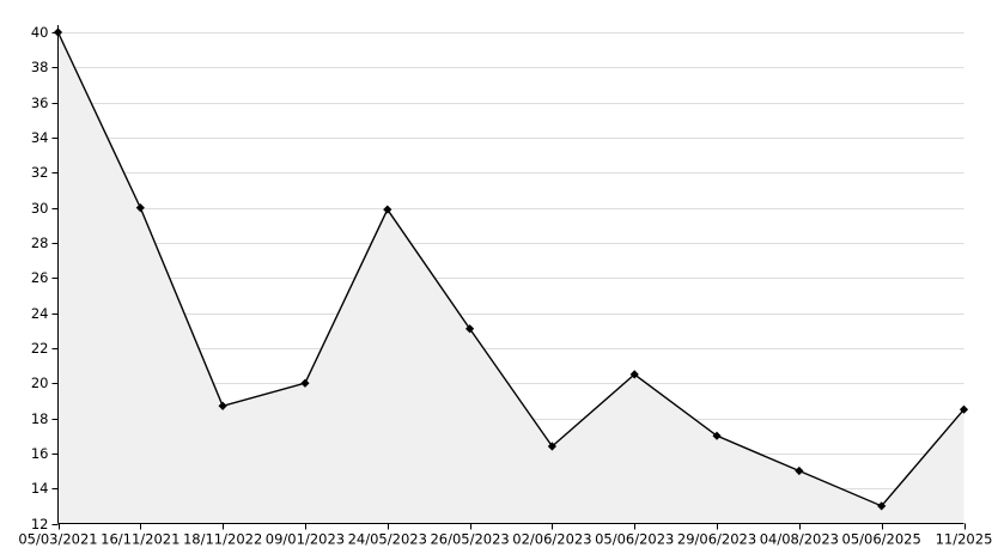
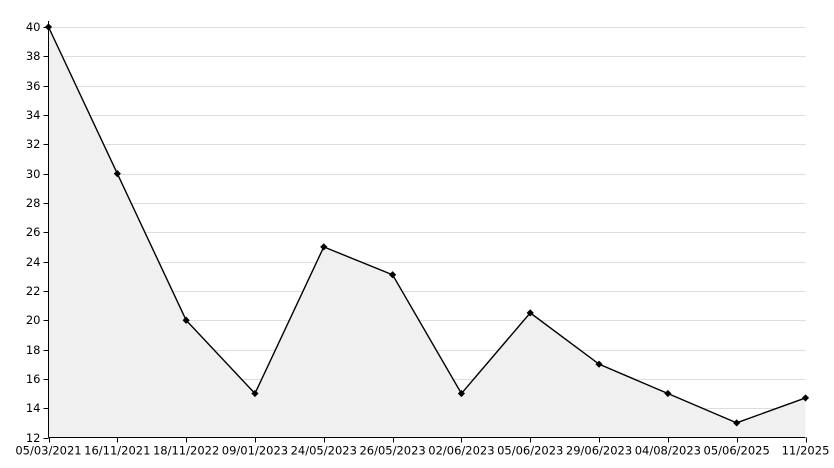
18/11/2022: 18.7 -> 20.0
09/01/2023: 20.0 -> 15.0
24/05/2023: 29.9 -> 25.0
02/06/2023: 16.4 -> 15.0
11/2025: 18.5 -> 14.7
